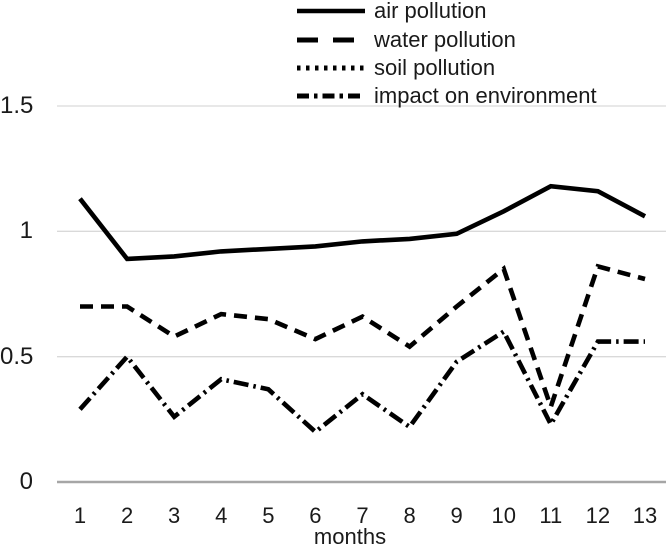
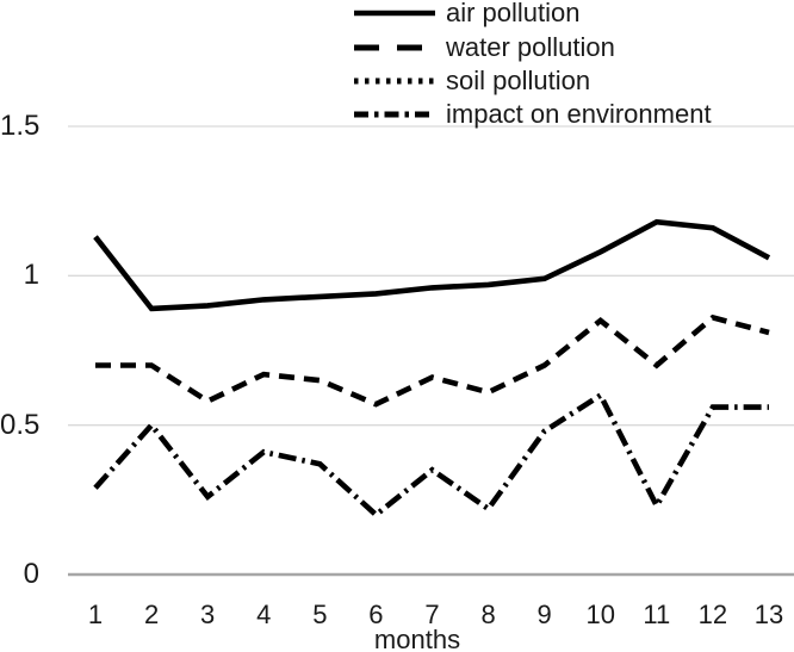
water pollution/8: 0.54 -> 0.61
water pollution/11: 0.30 -> 0.70
